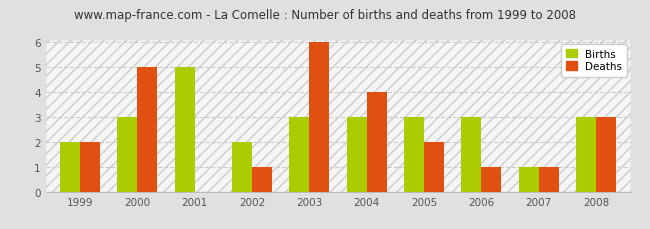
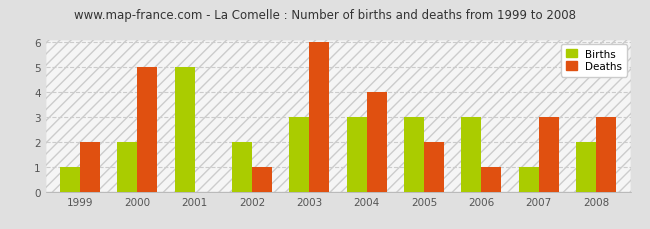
Births/1999: 2 -> 1
Births/2000: 3 -> 2
Deaths/2007: 1 -> 3
Births/2008: 3 -> 2
